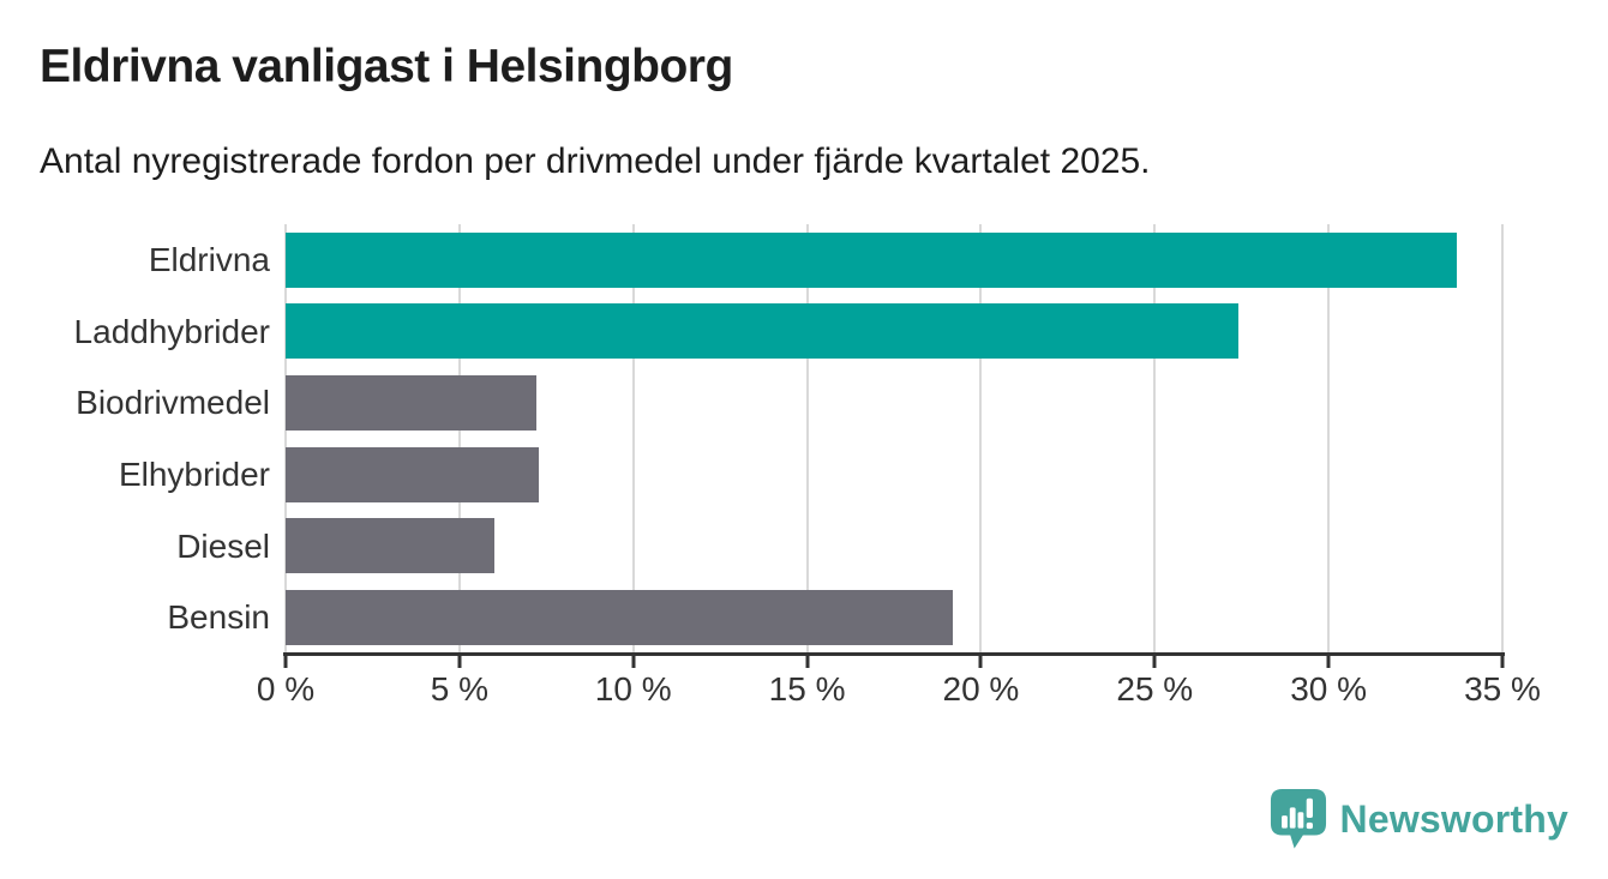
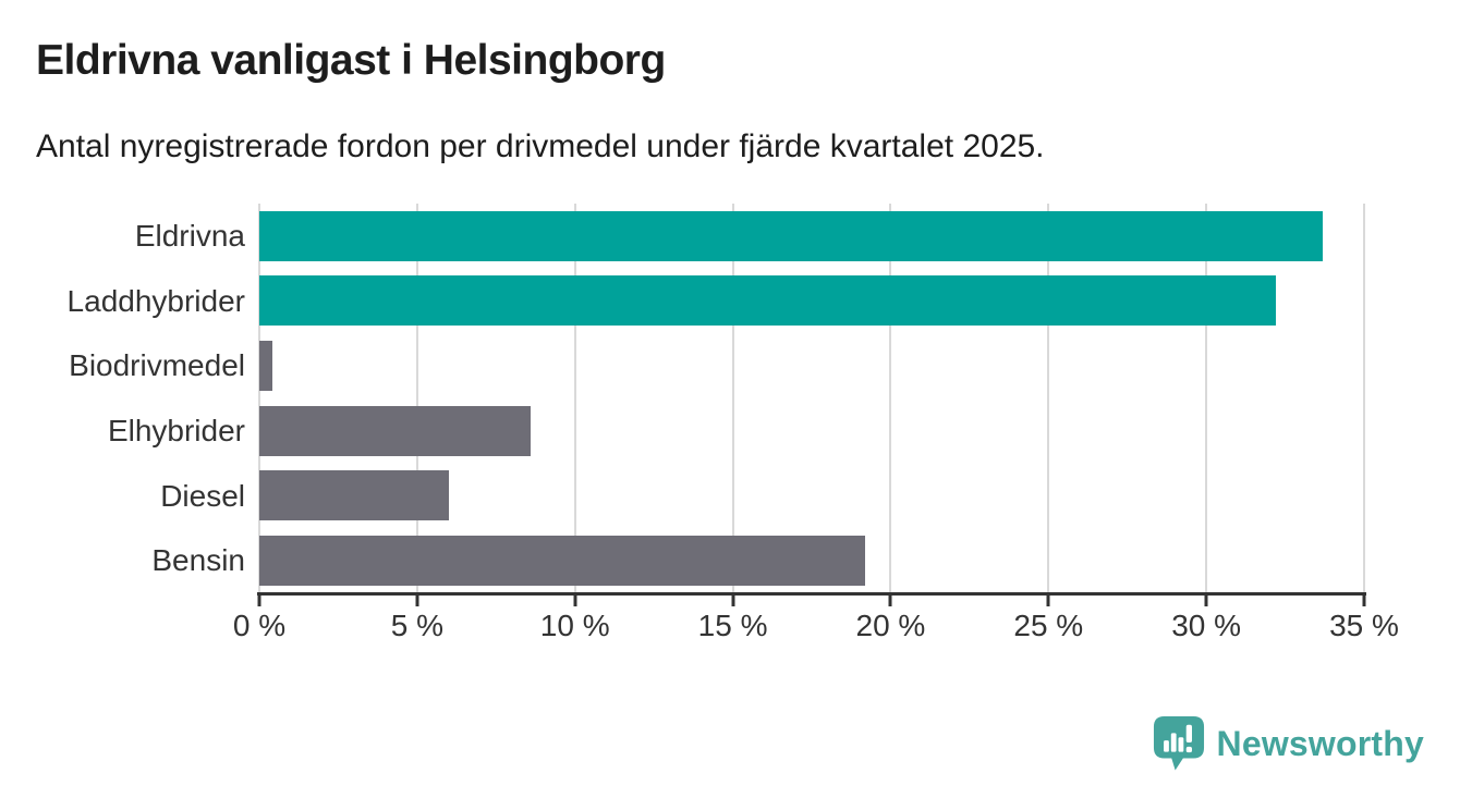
Laddhybrider: 27.4% -> 32.2%
Biodrivmedel: 7.2% -> 0.4%
Elhybrider: 7.3% -> 8.6%
